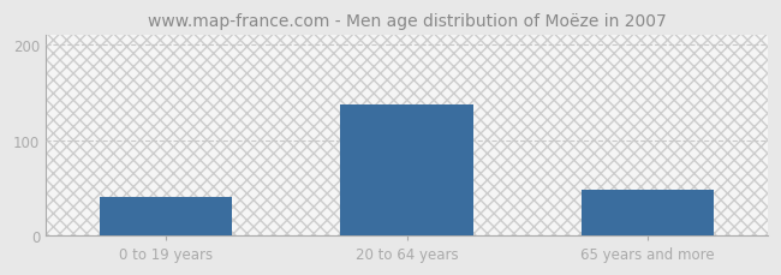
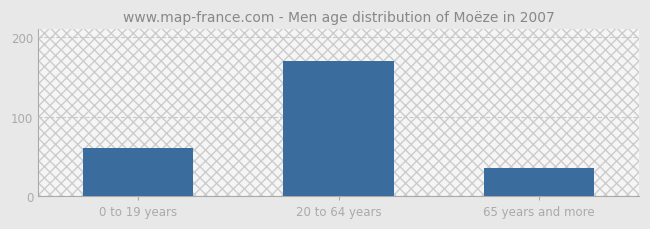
0 to 19 years: 40 -> 60
20 to 64 years: 138 -> 170
65 years and more: 48 -> 35
